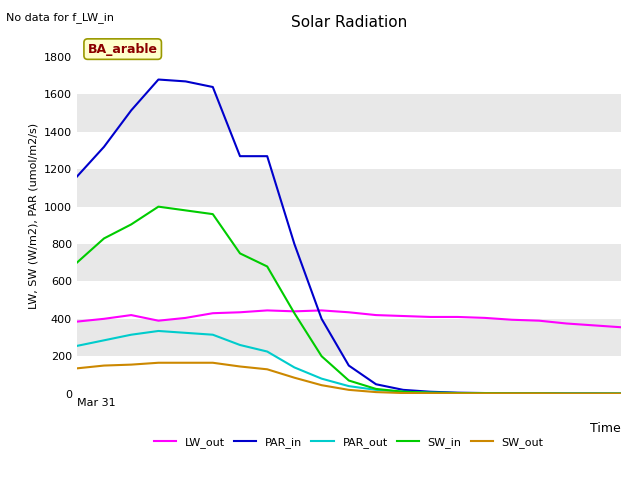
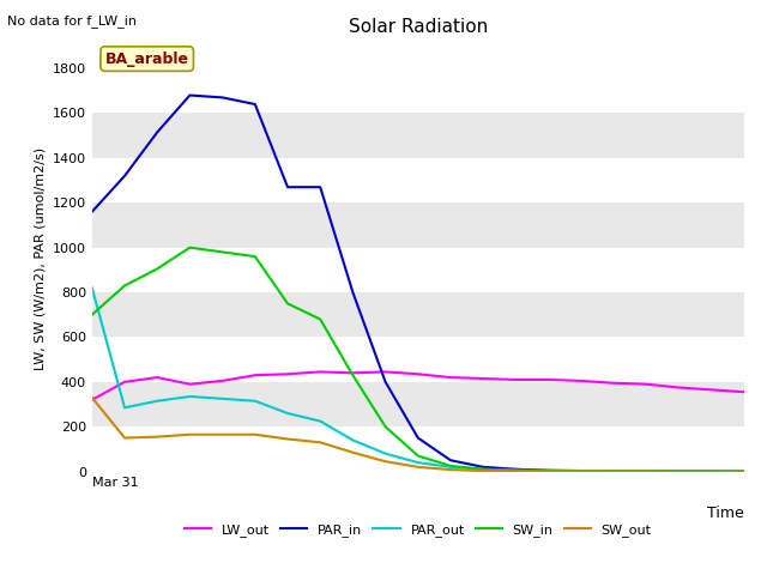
LW_out/Mar 31: 380 -> 320
PAR_out/Mar 31: 260 -> 820
SW_out/Mar 31: 140 -> 330
